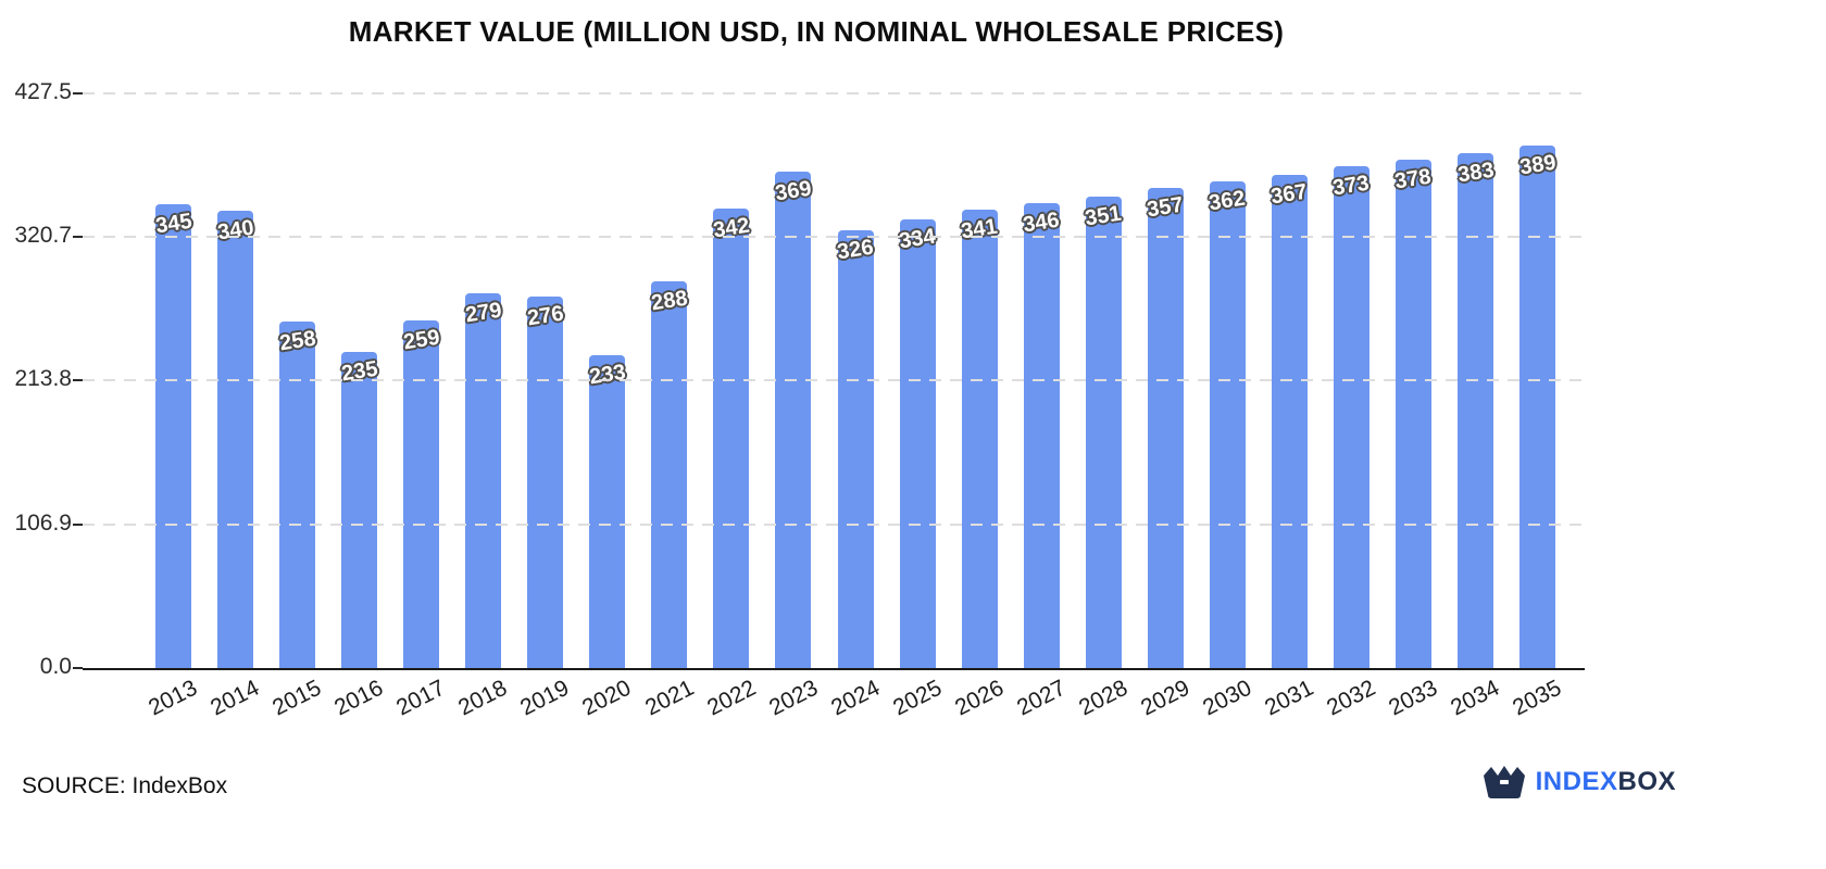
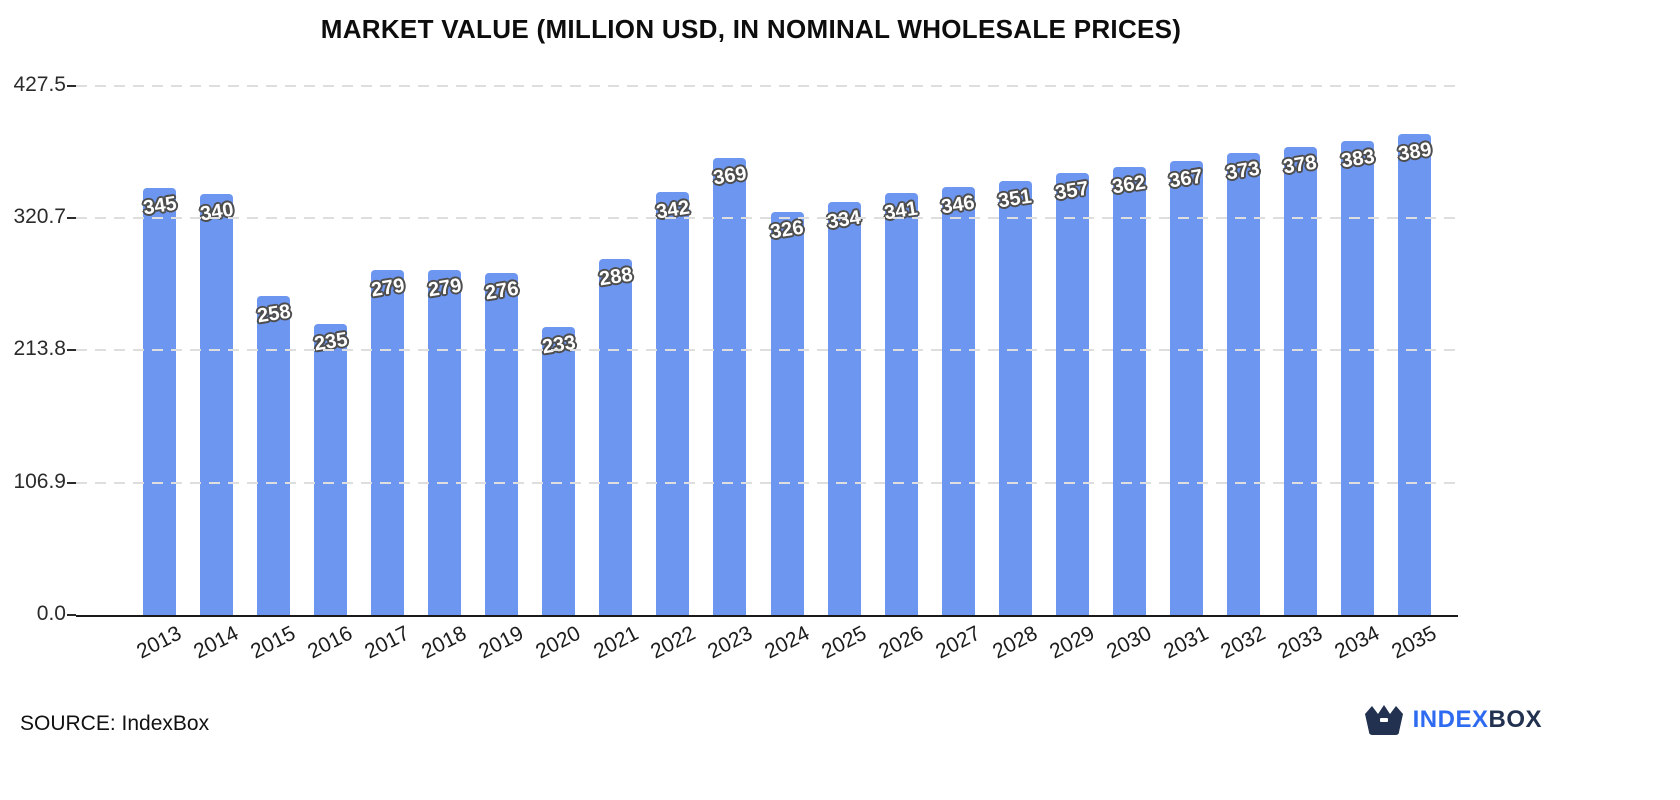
2017: 259 -> 279
